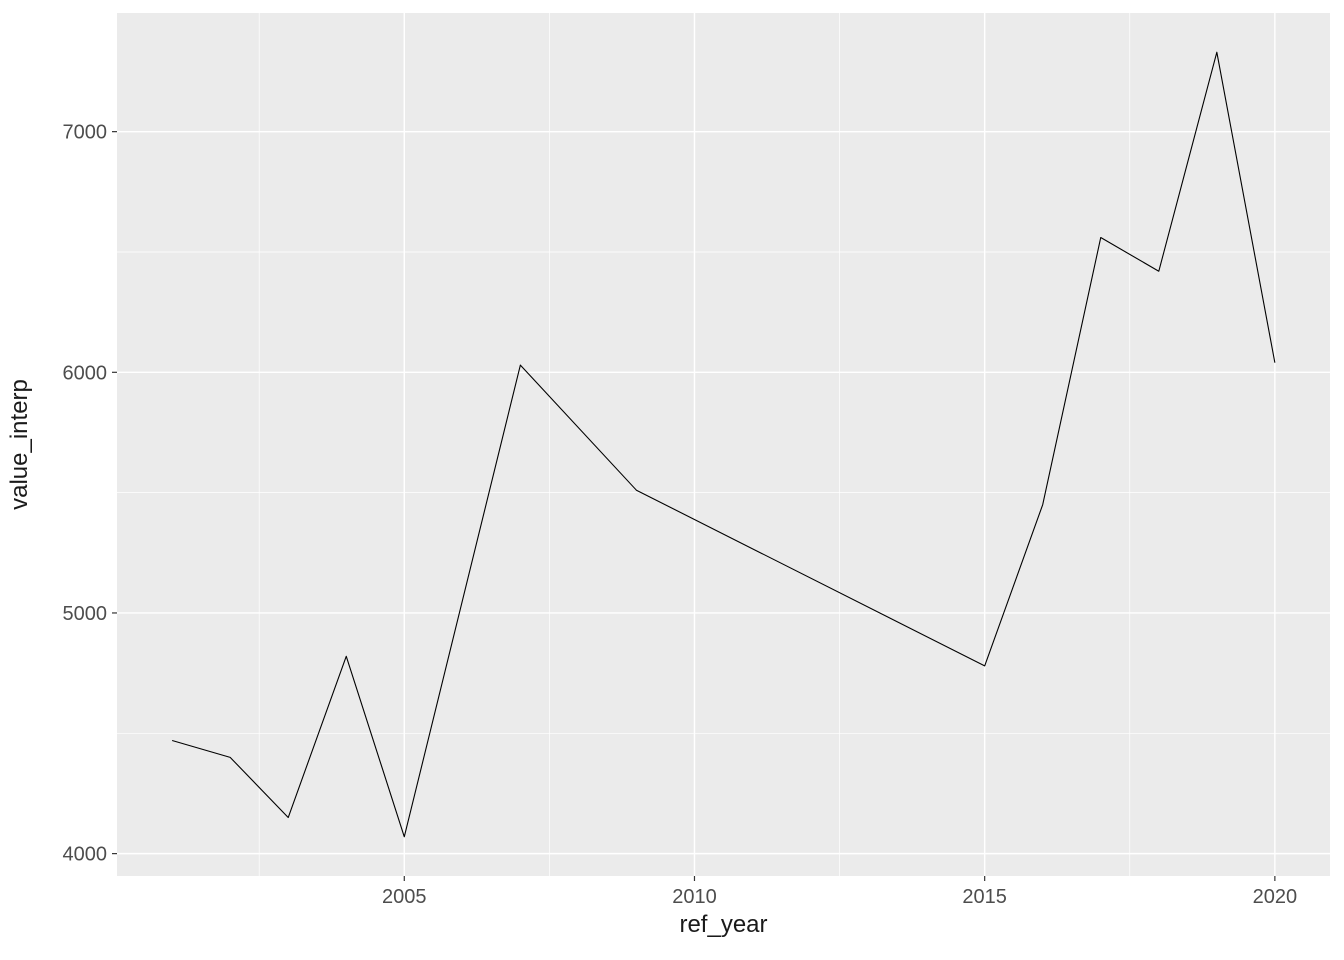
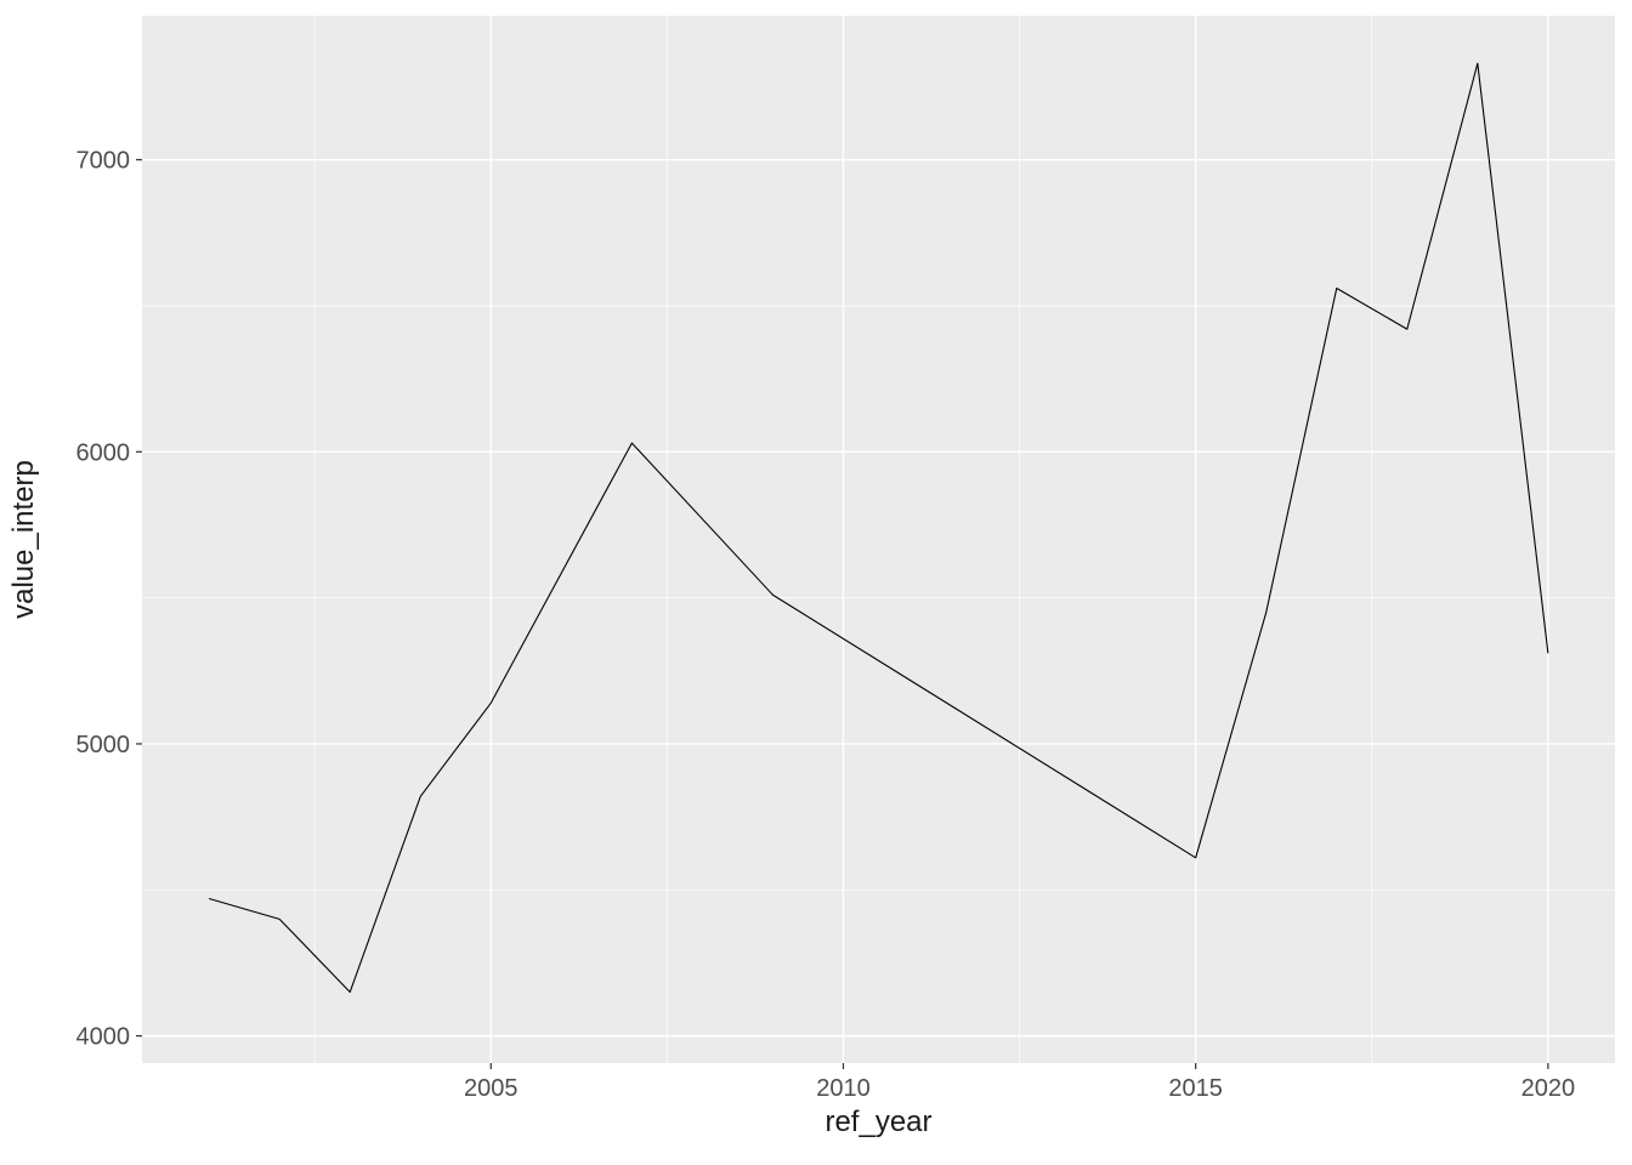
2005: 4070 -> 5140
2015: 4780 -> 4610
2020: 6040 -> 5310
